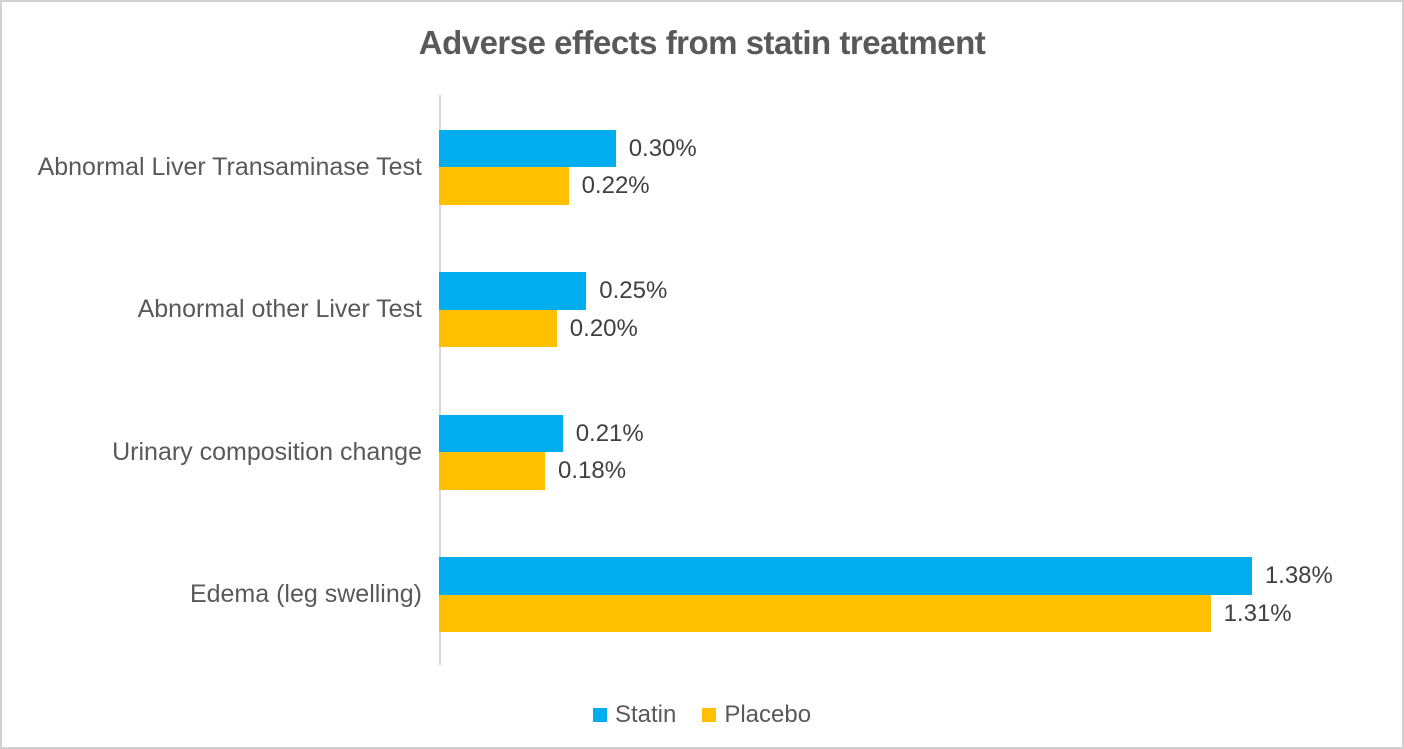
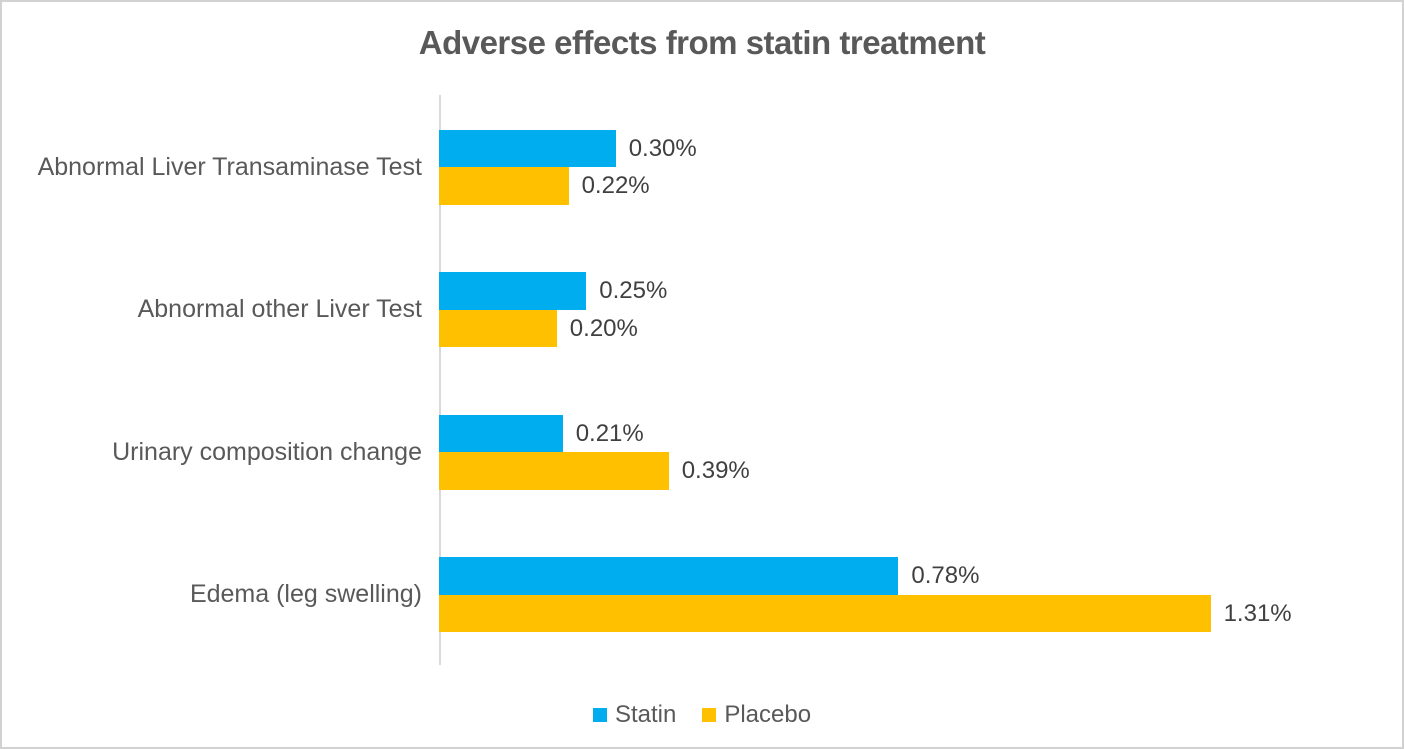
Placebo/Urinary composition change: 0.18% -> 0.39%
Statin/Edema (leg swelling): 1.38% -> 0.78%
